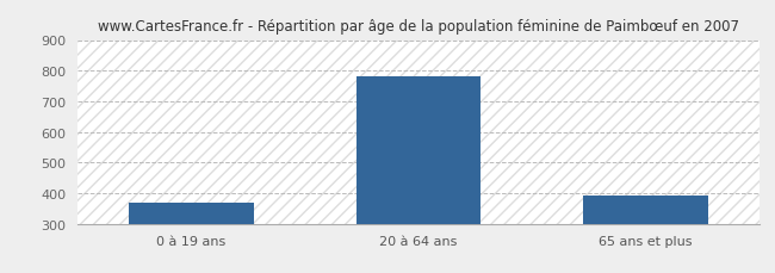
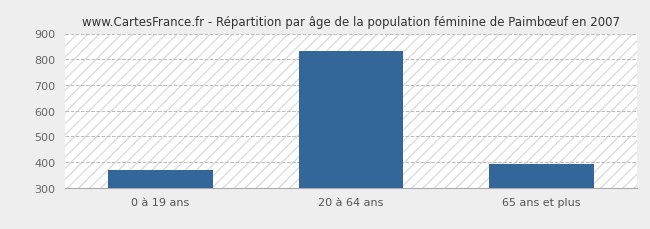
20 à 64 ans: 780 -> 830
